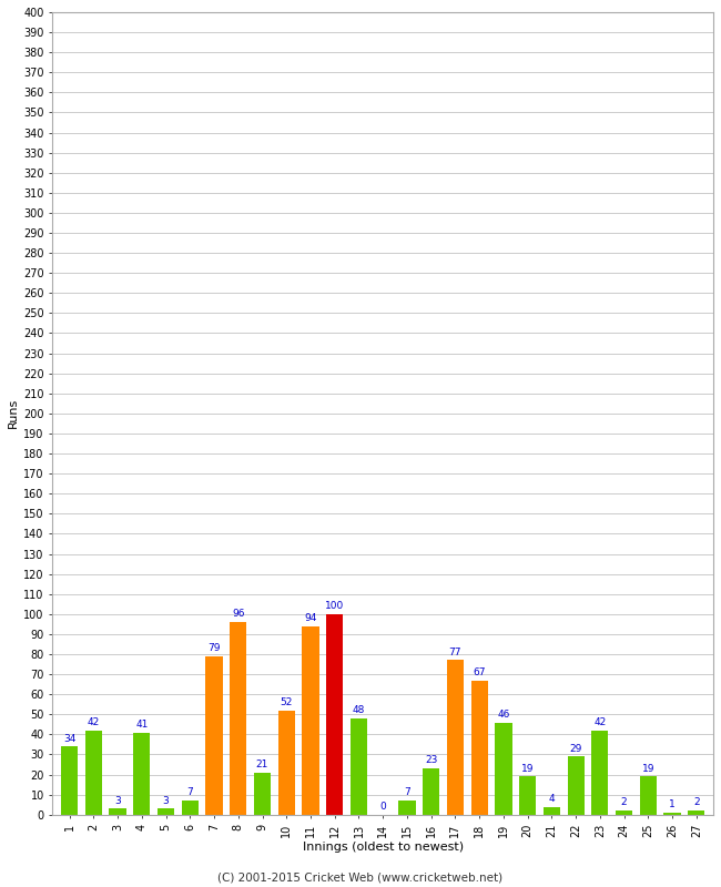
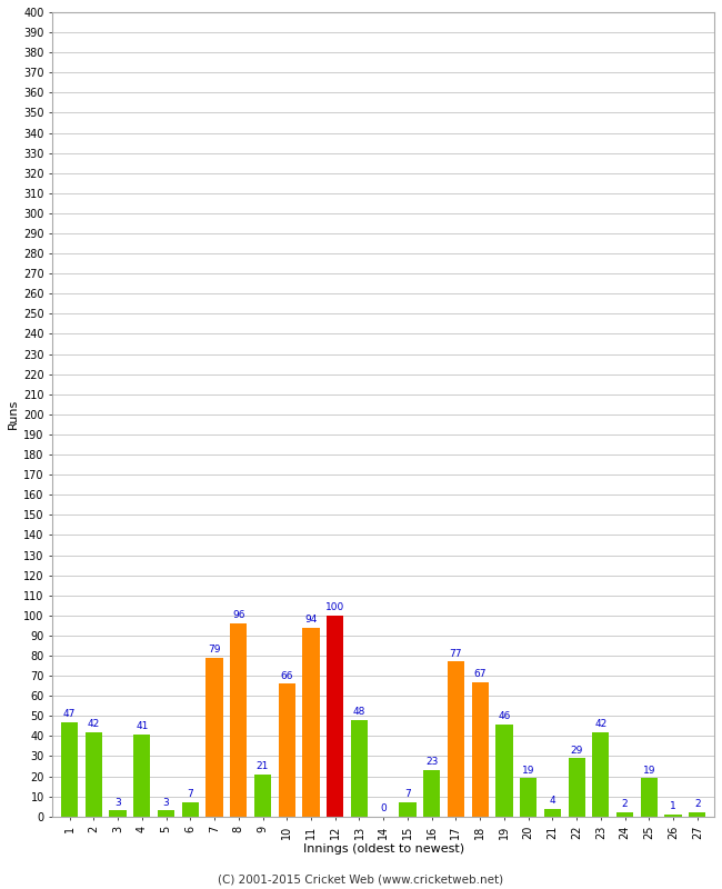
1: 34 -> 47
10: 52 -> 66
